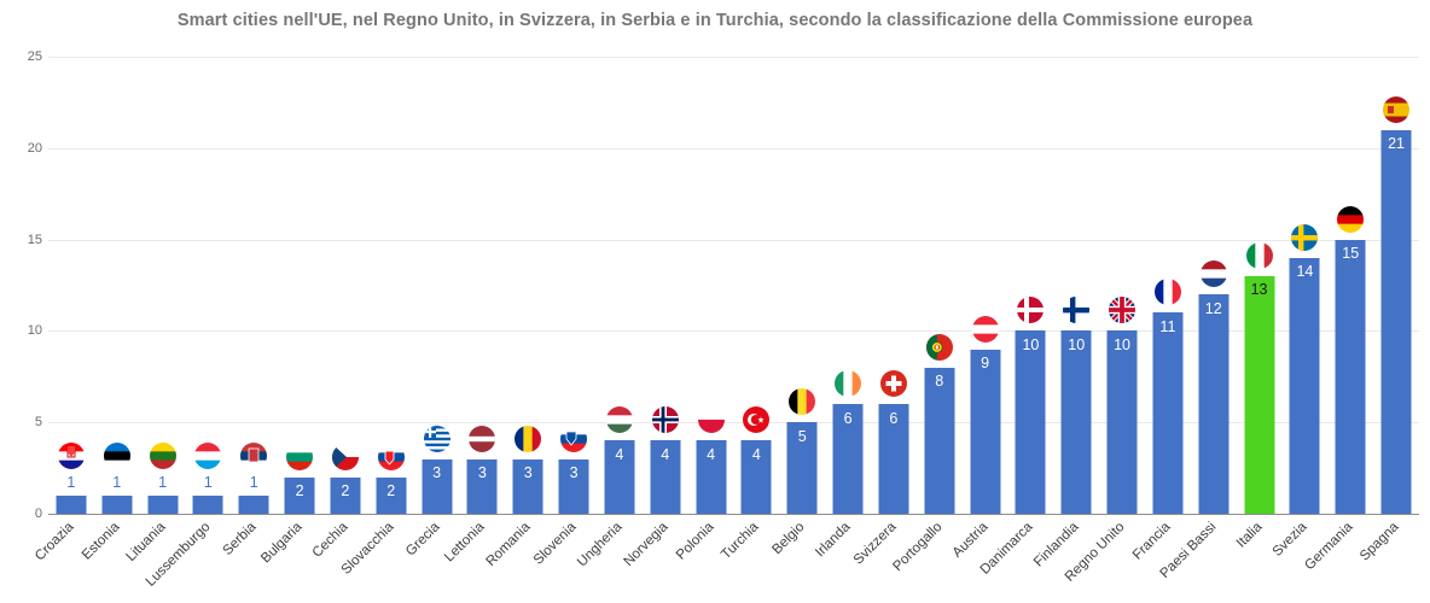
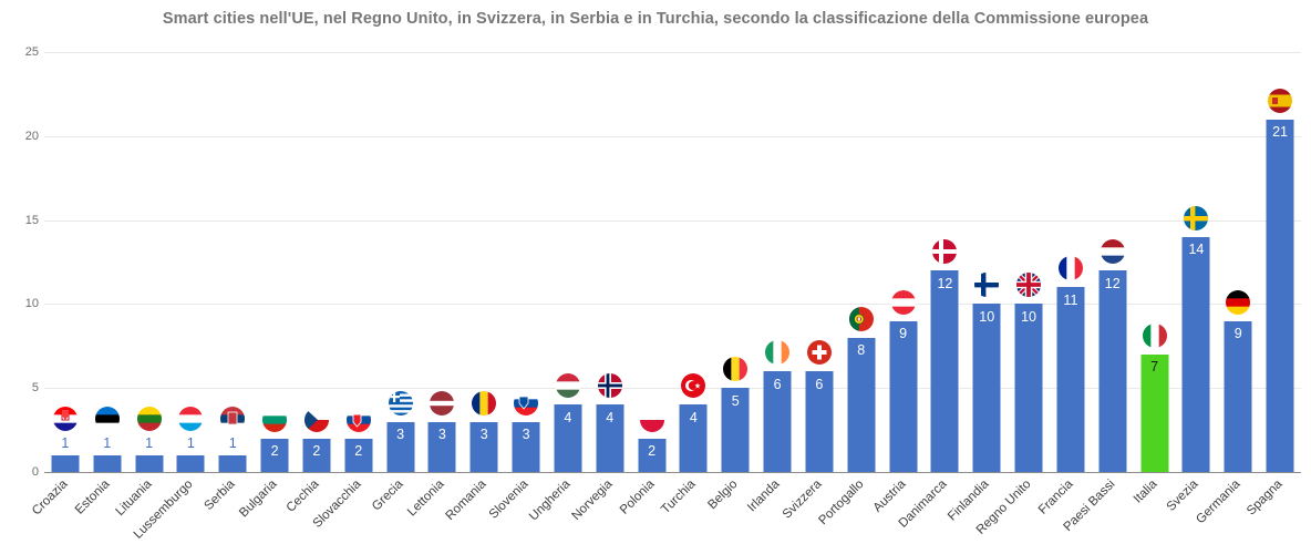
Polonia: 4 -> 2
Danimarca: 10 -> 12
Italia: 13 -> 7
Germania: 15 -> 9
